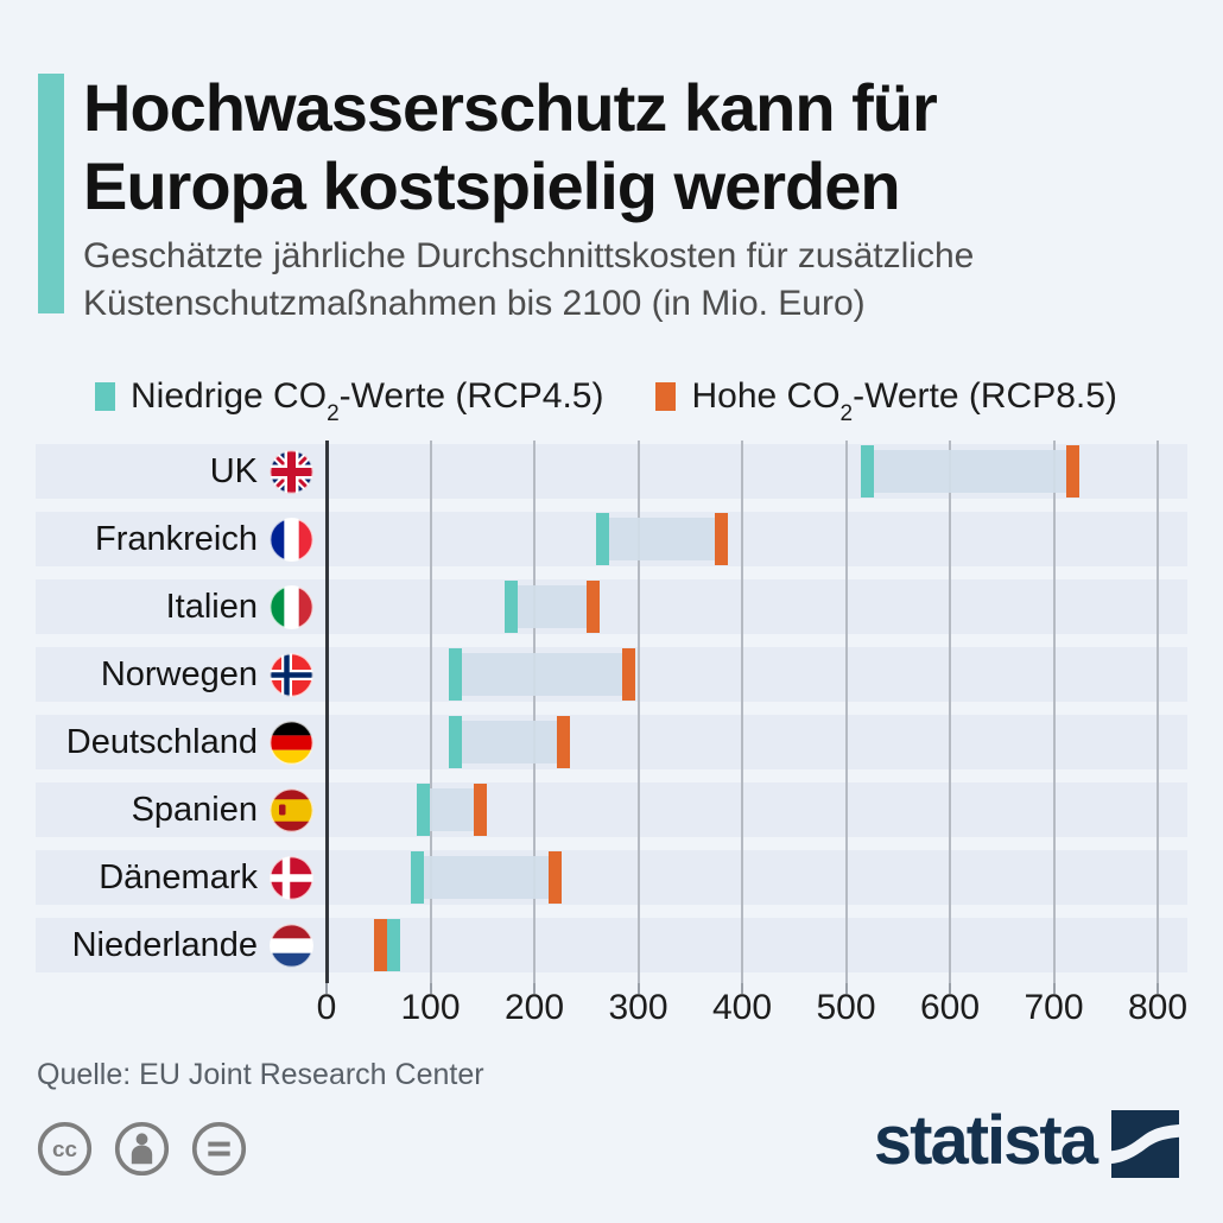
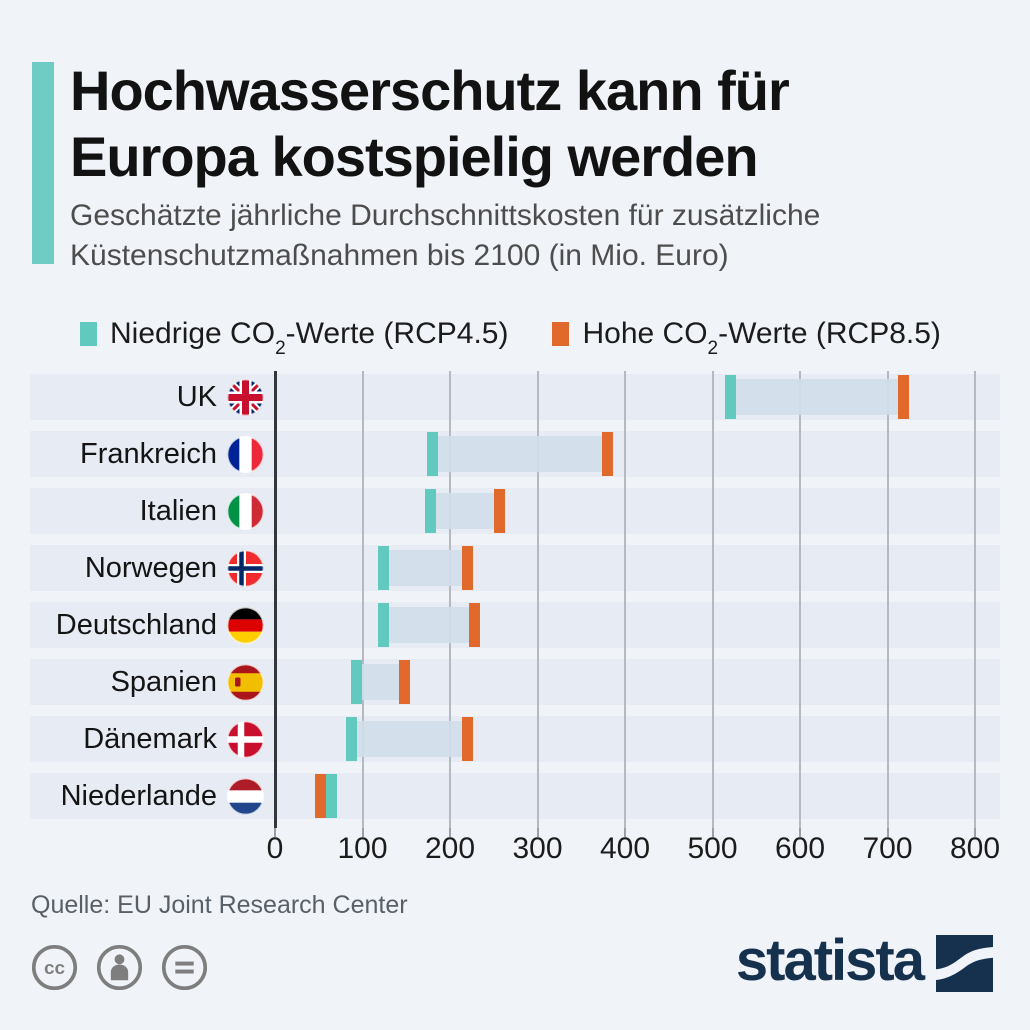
Niedrige CO2-Werte (RCP4.5)/Frankreich: 270 -> 180
Hohe CO2-Werte (RCP8.5)/Norwegen: 290 -> 220
